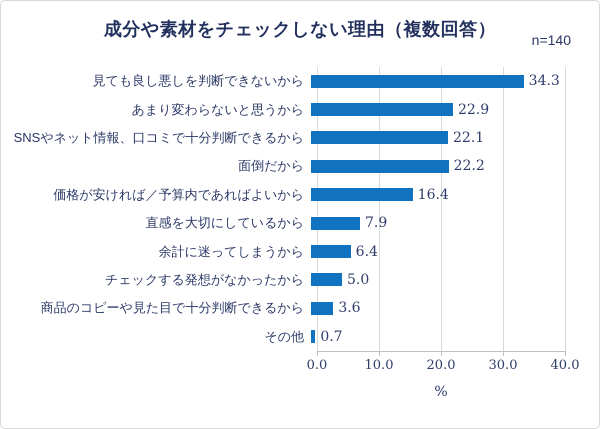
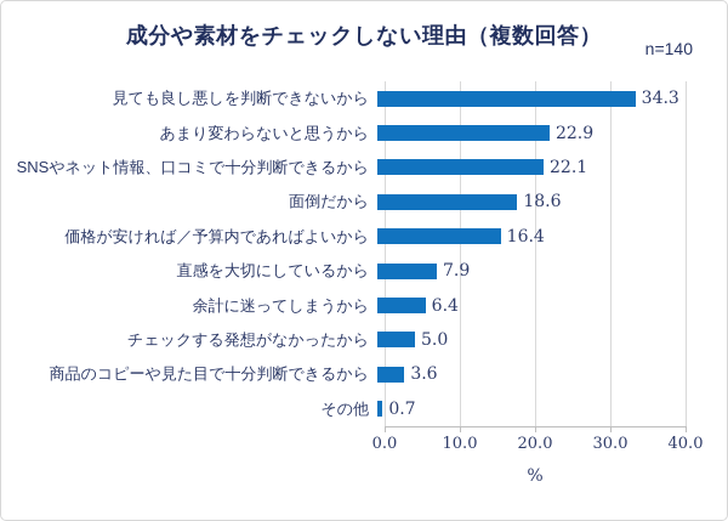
面倒だから: 22.2 -> 18.6
